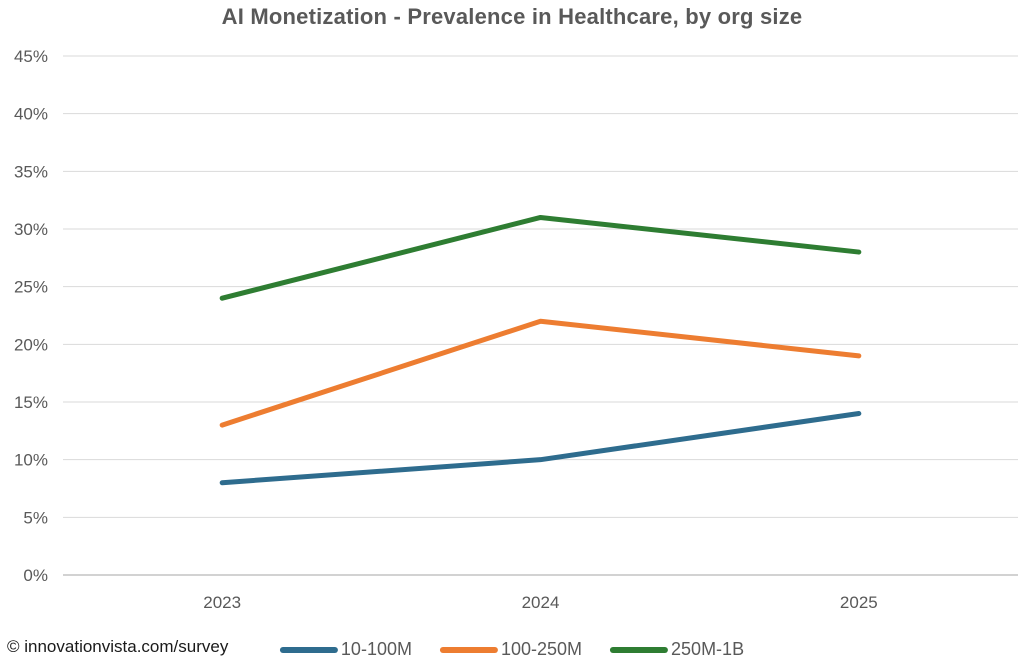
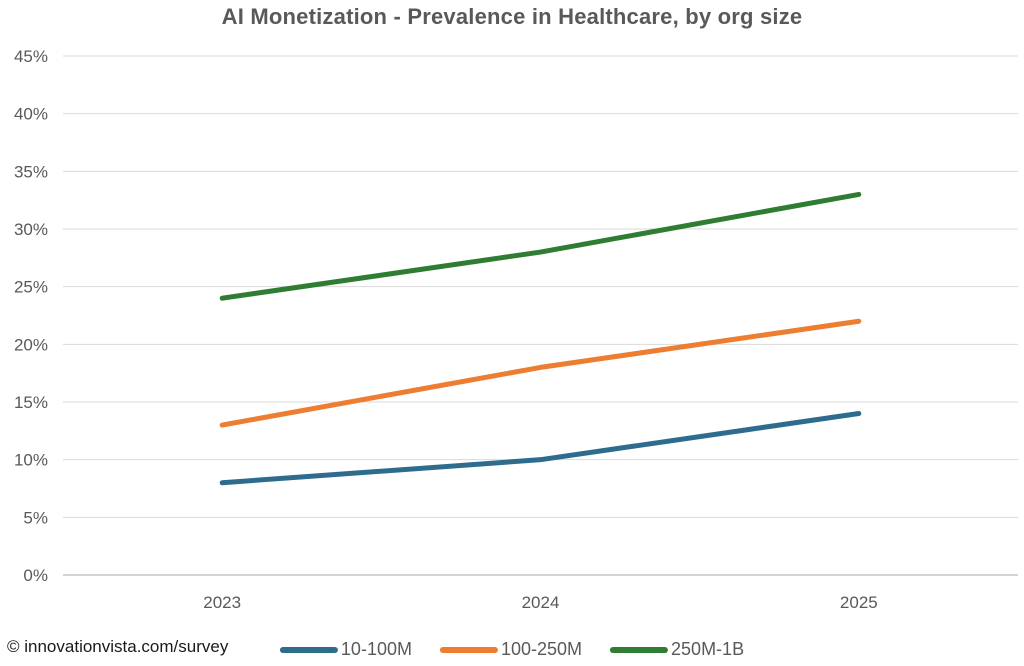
100-250M/2024: 22% -> 18%
250M-1B/2024: 31% -> 28%
100-250M/2025: 19% -> 22%
250M-1B/2025: 28% -> 33%
